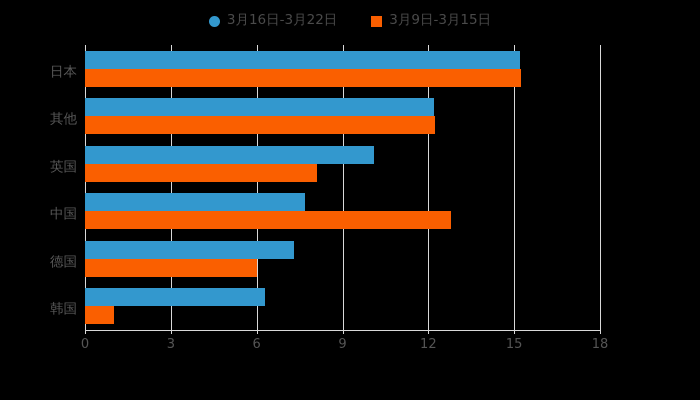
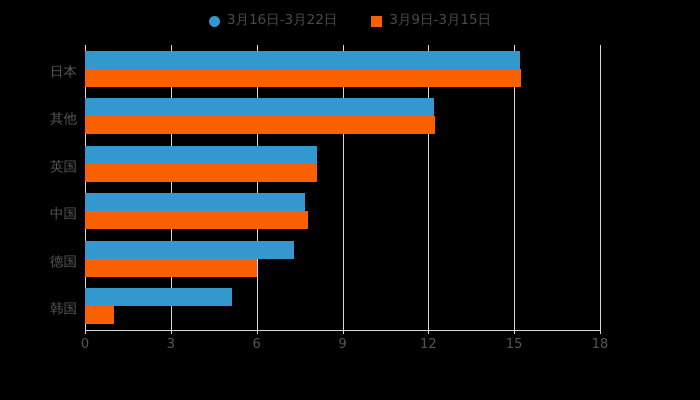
3月16日-3月22日/英国: 10.1 -> 8.1
3月9日-3月15日/中国: 12.8 -> 7.8
3月16日-3月22日/韩国: 6.3 -> 5.2
